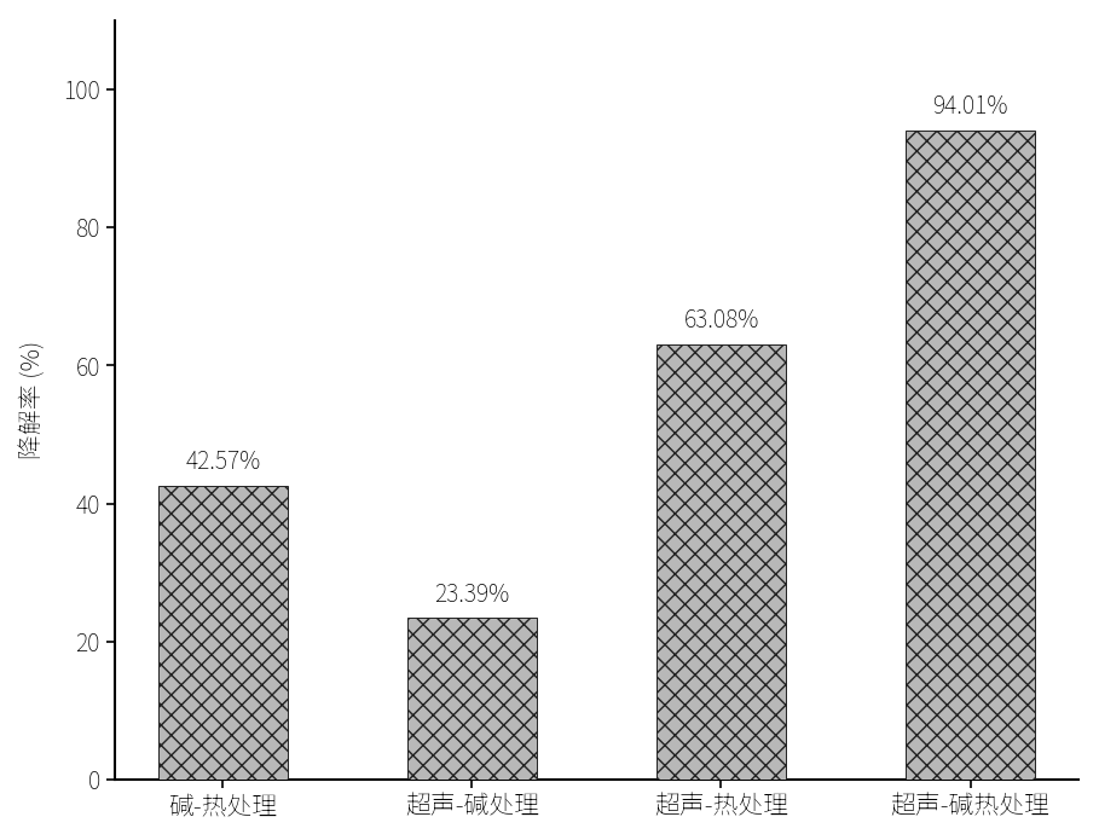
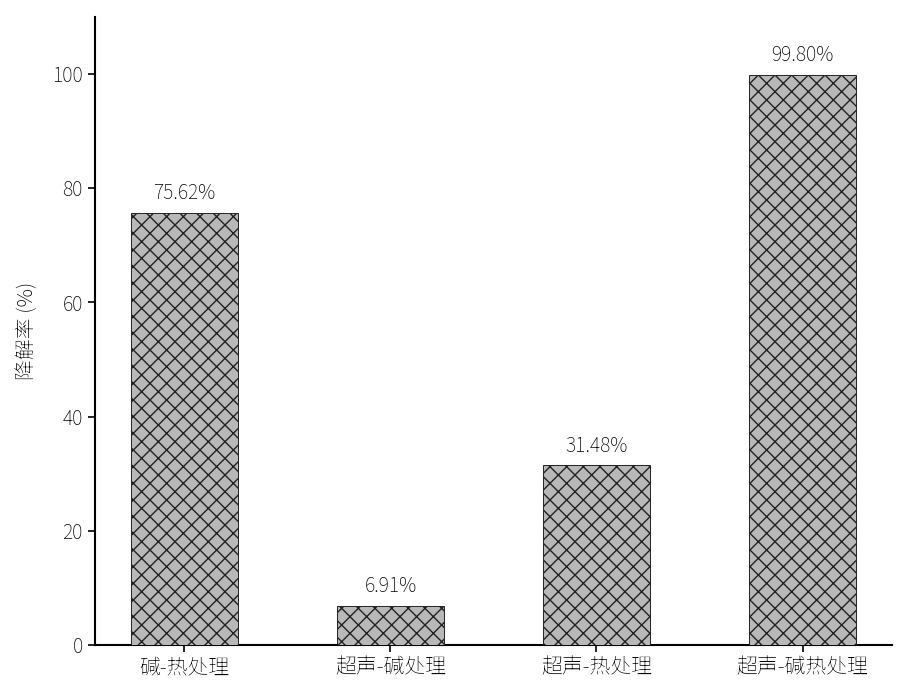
碱-热处理: 42.57% -> 75.62%
超声-碱处理: 23.39% -> 6.91%
超声-热处理: 63.08% -> 31.48%
超声-碱热处理: 94.01% -> 99.80%
